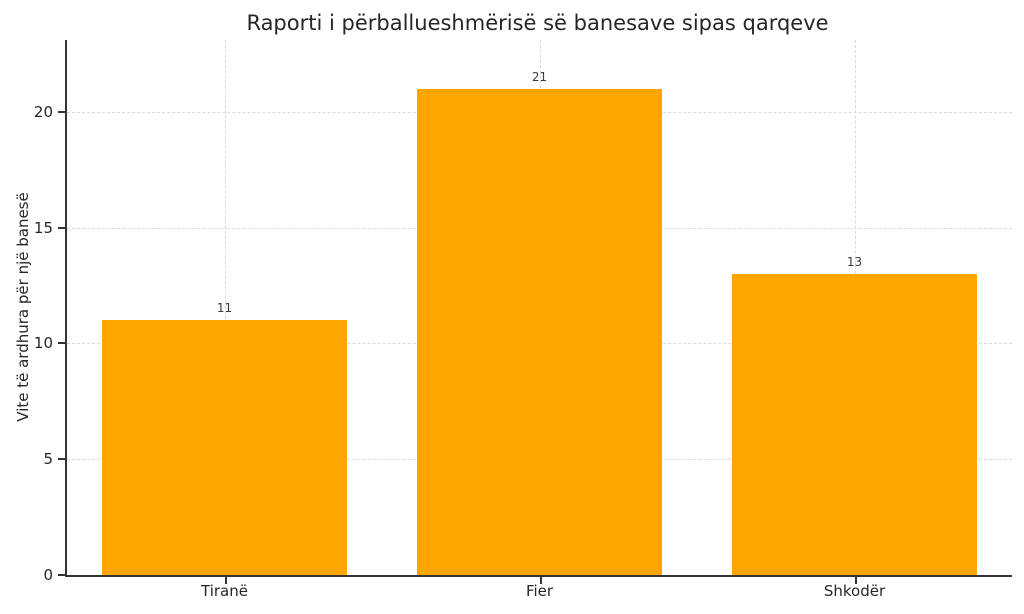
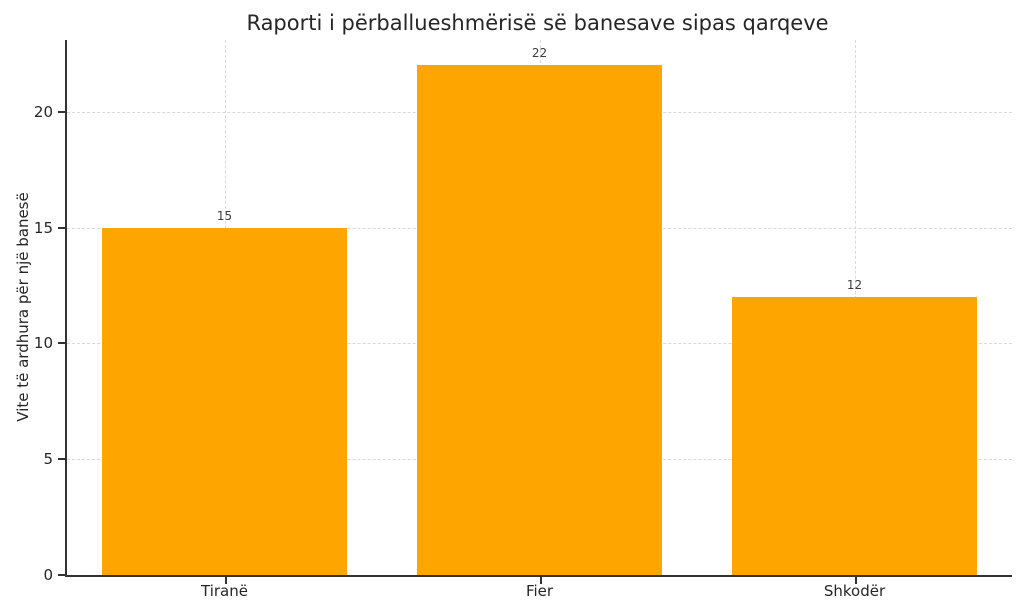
Tiranë: 11 -> 15
Fier: 21 -> 22
Shkodër: 13 -> 12
